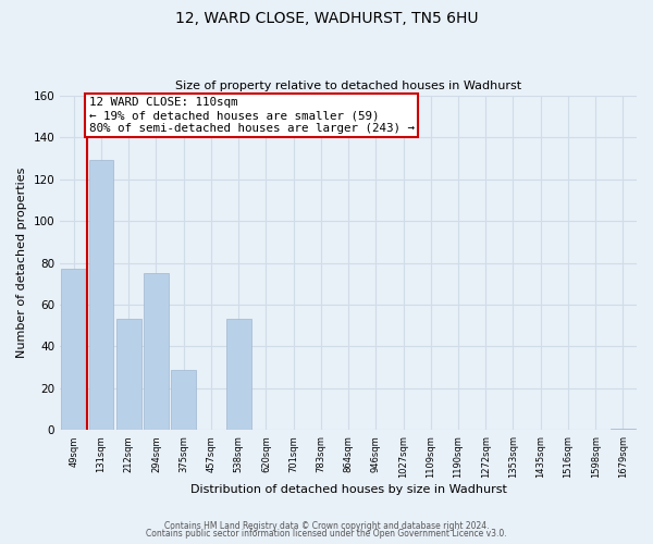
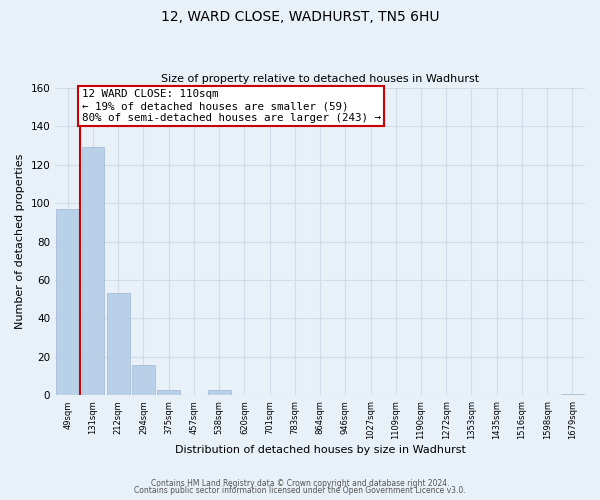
49sqm: 77 -> 97
294sqm: 75 -> 16
375sqm: 29 -> 3
538sqm: 53 -> 3
